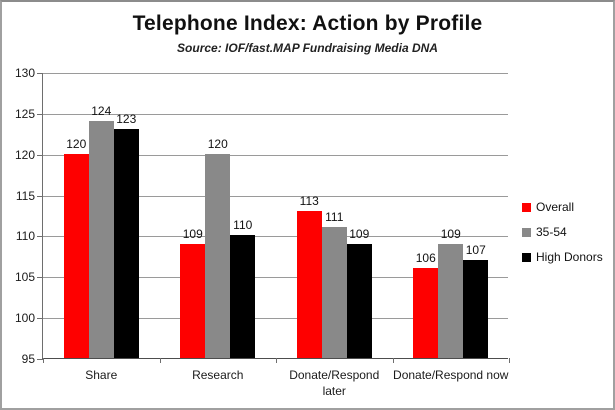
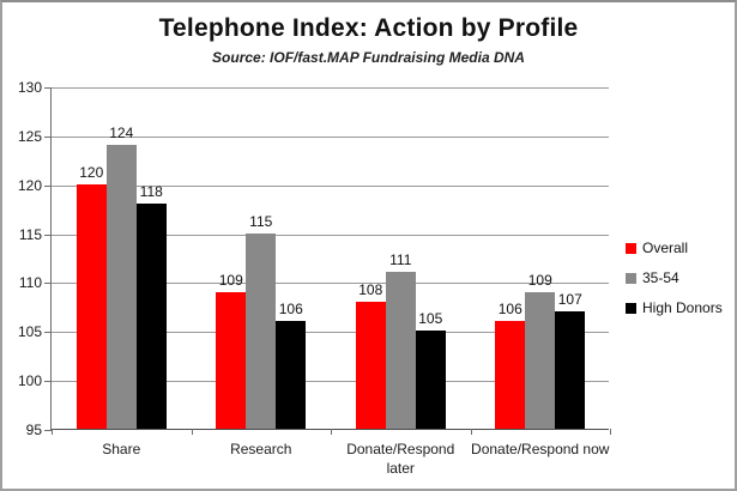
High Donors/Share: 123 -> 118
35-54/Research: 120 -> 115
High Donors/Research: 110 -> 106
Overall/Donate/Respond later: 113 -> 108
High Donors/Donate/Respond later: 109 -> 105
